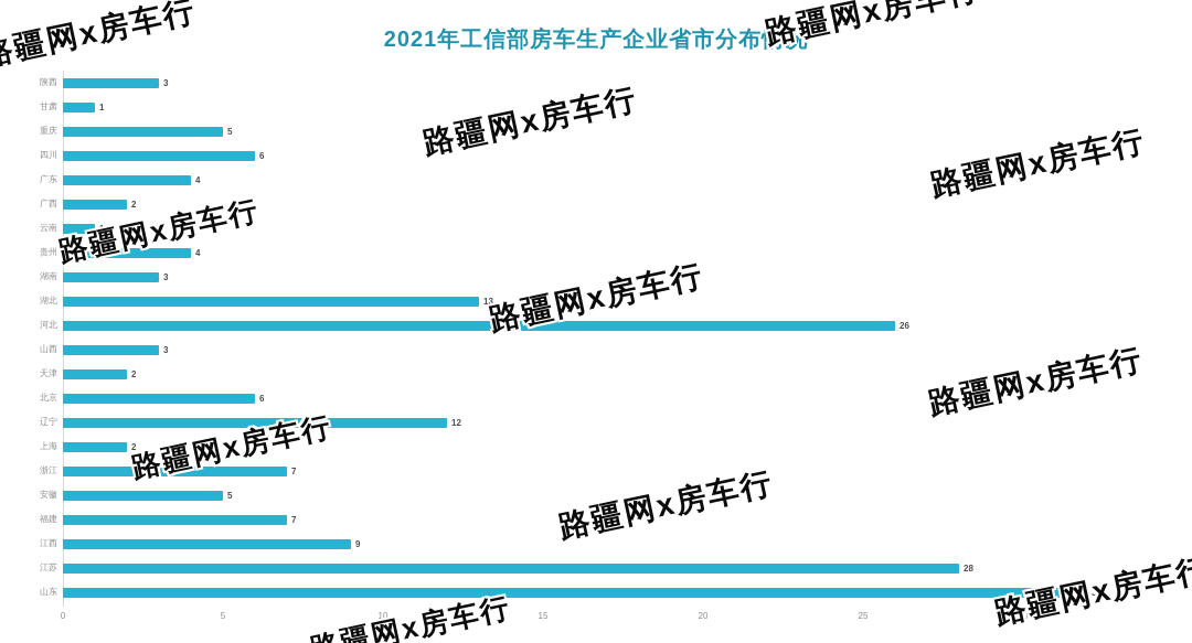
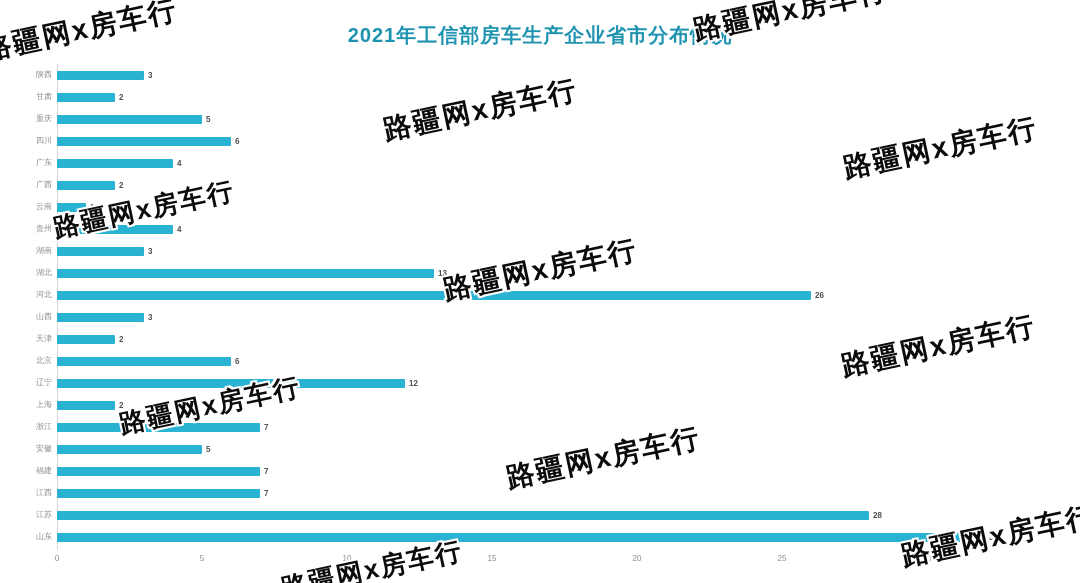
甘肃: 1 -> 2
江西: 9 -> 7
